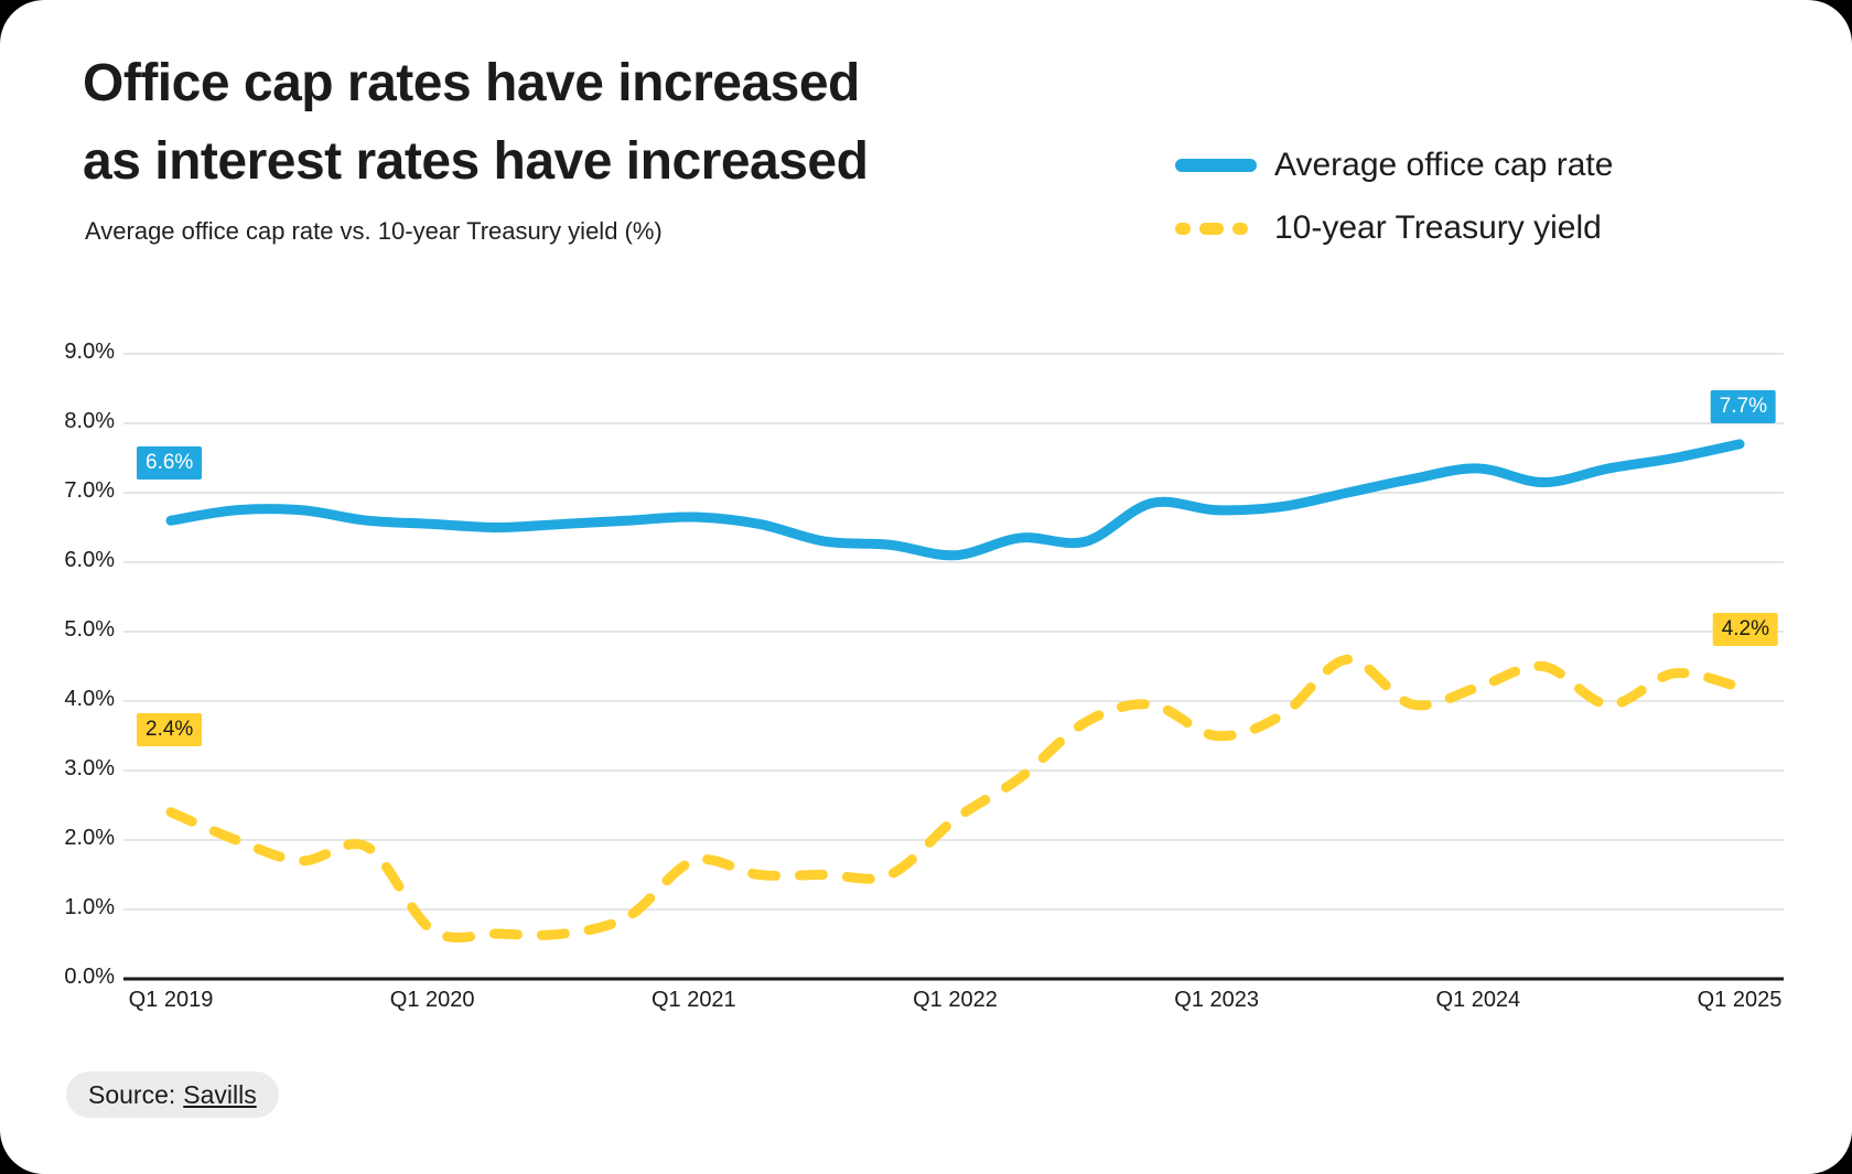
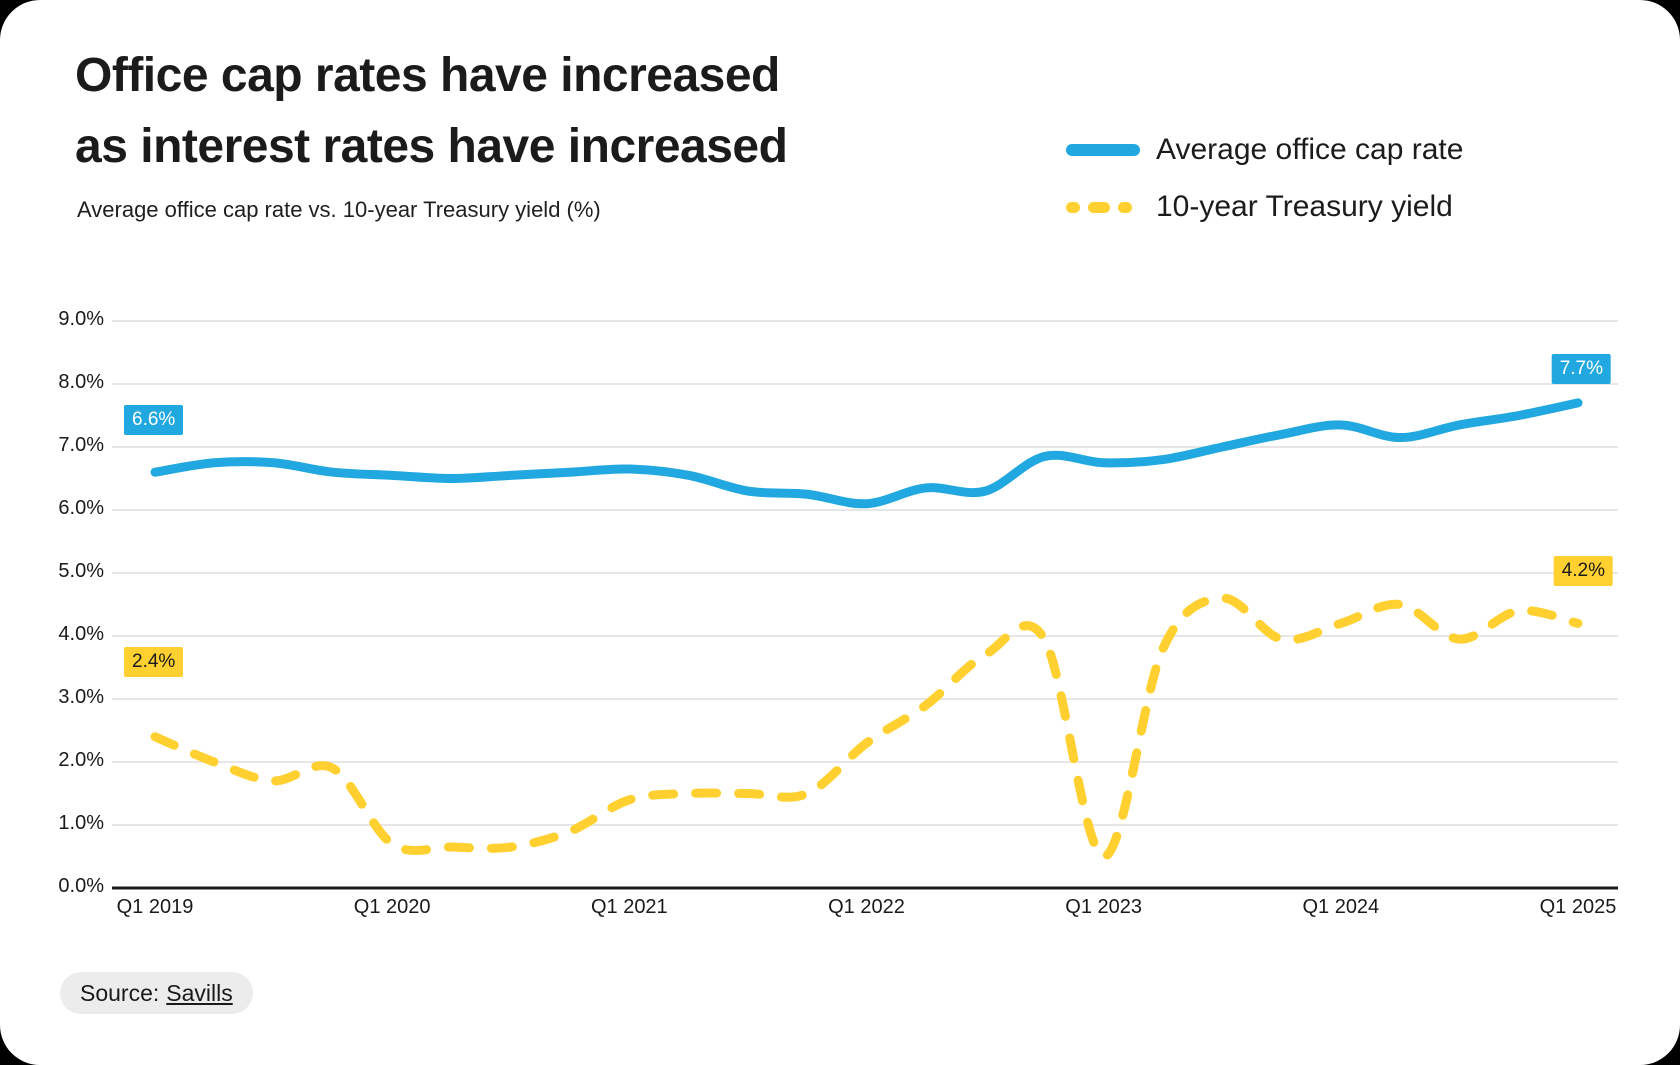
10-year Treasury yield/Q1 2021: 1.7% -> 1.4%
10-year Treasury yield/Q1 2023: 3.5% -> 0.5%
